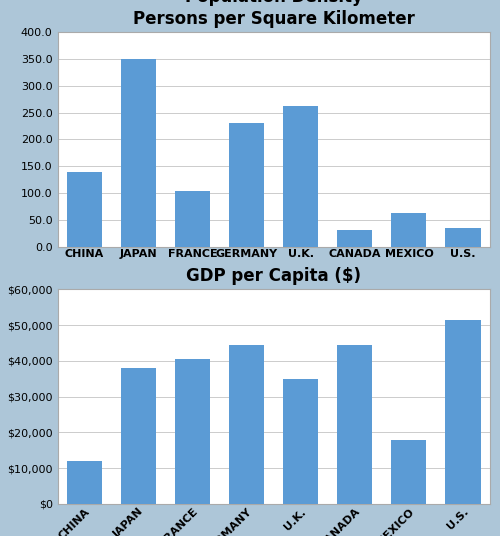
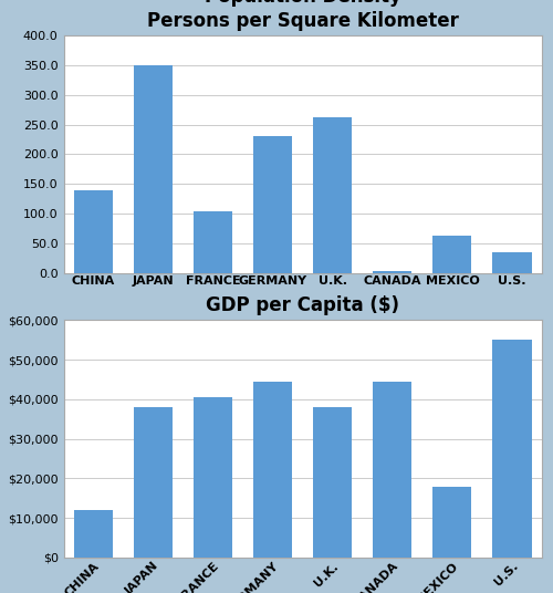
CANADA: 30 -> 3
GDP per Capita ($)/U.K.: $35,000 -> $38,000
GDP per Capita ($)/U.S.: $51,500 -> $55,000
